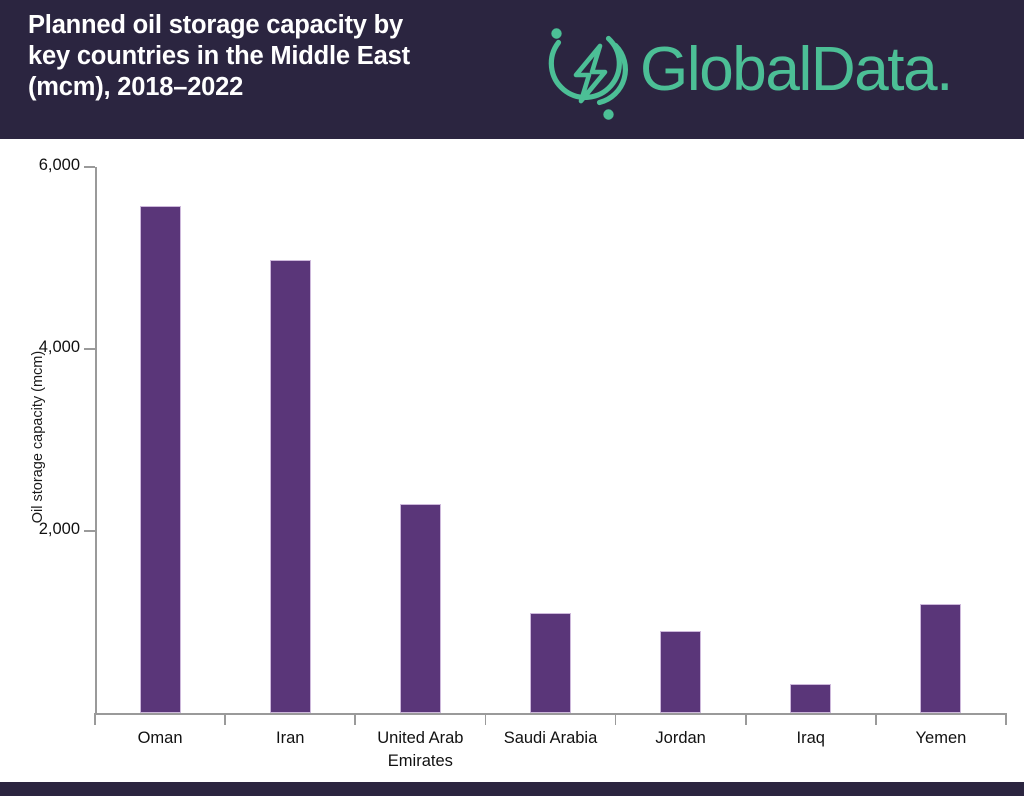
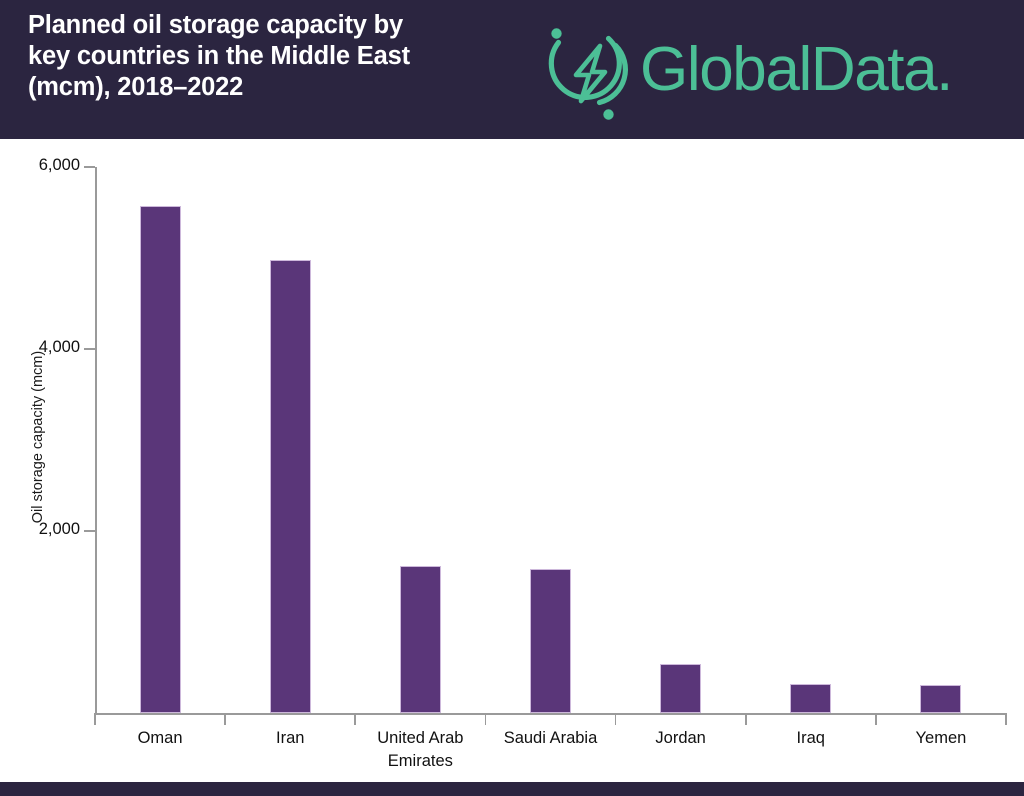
United Arab Emirates: 2300 -> 1600
Saudi Arabia: 1100 -> 1600
Jordan: 900 -> 500
Yemen: 1200 -> 300
